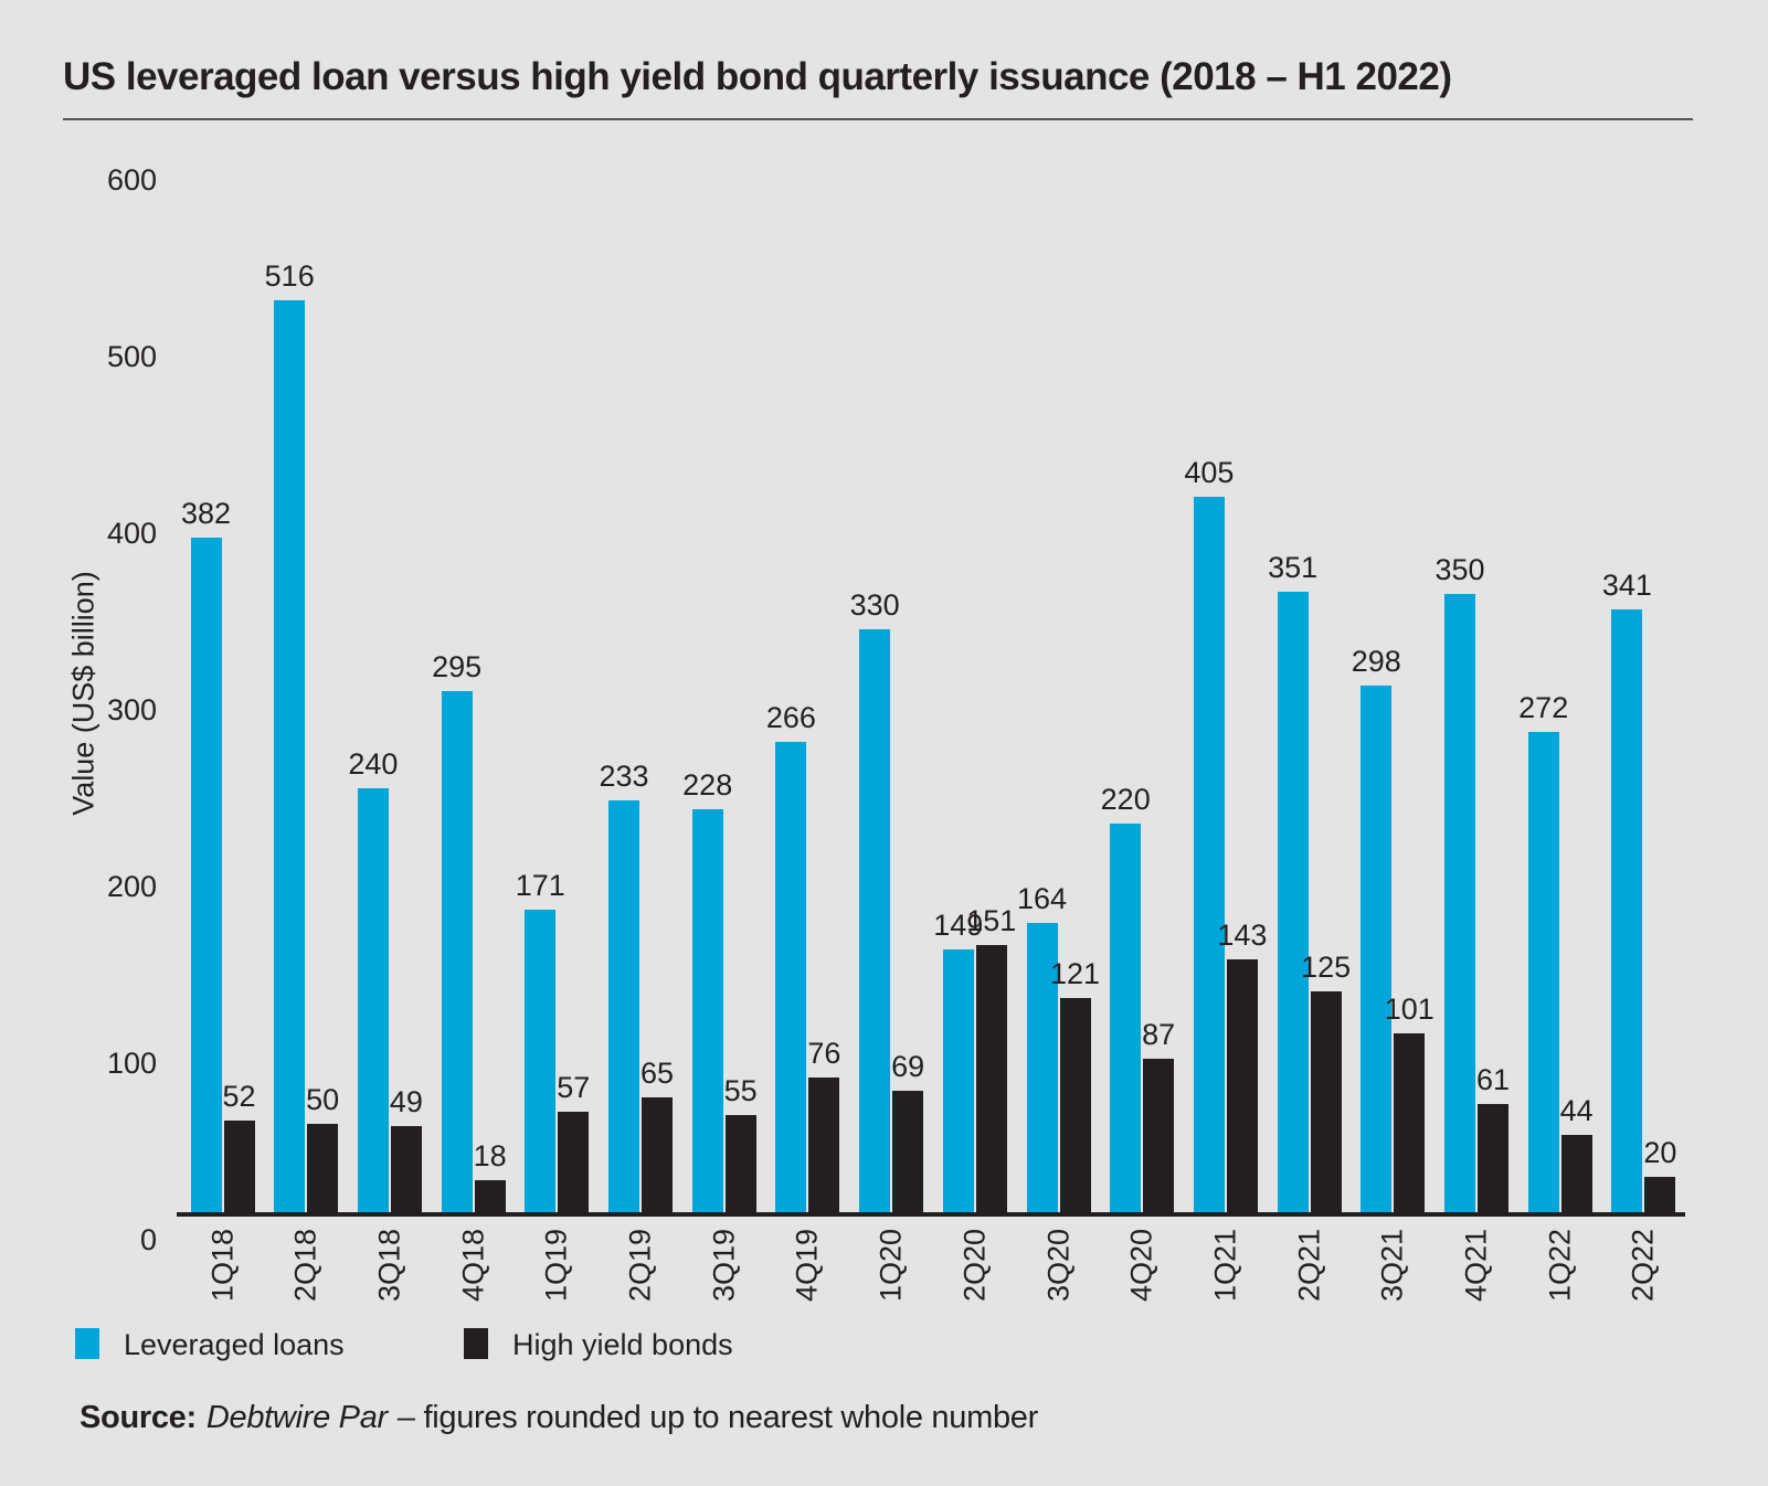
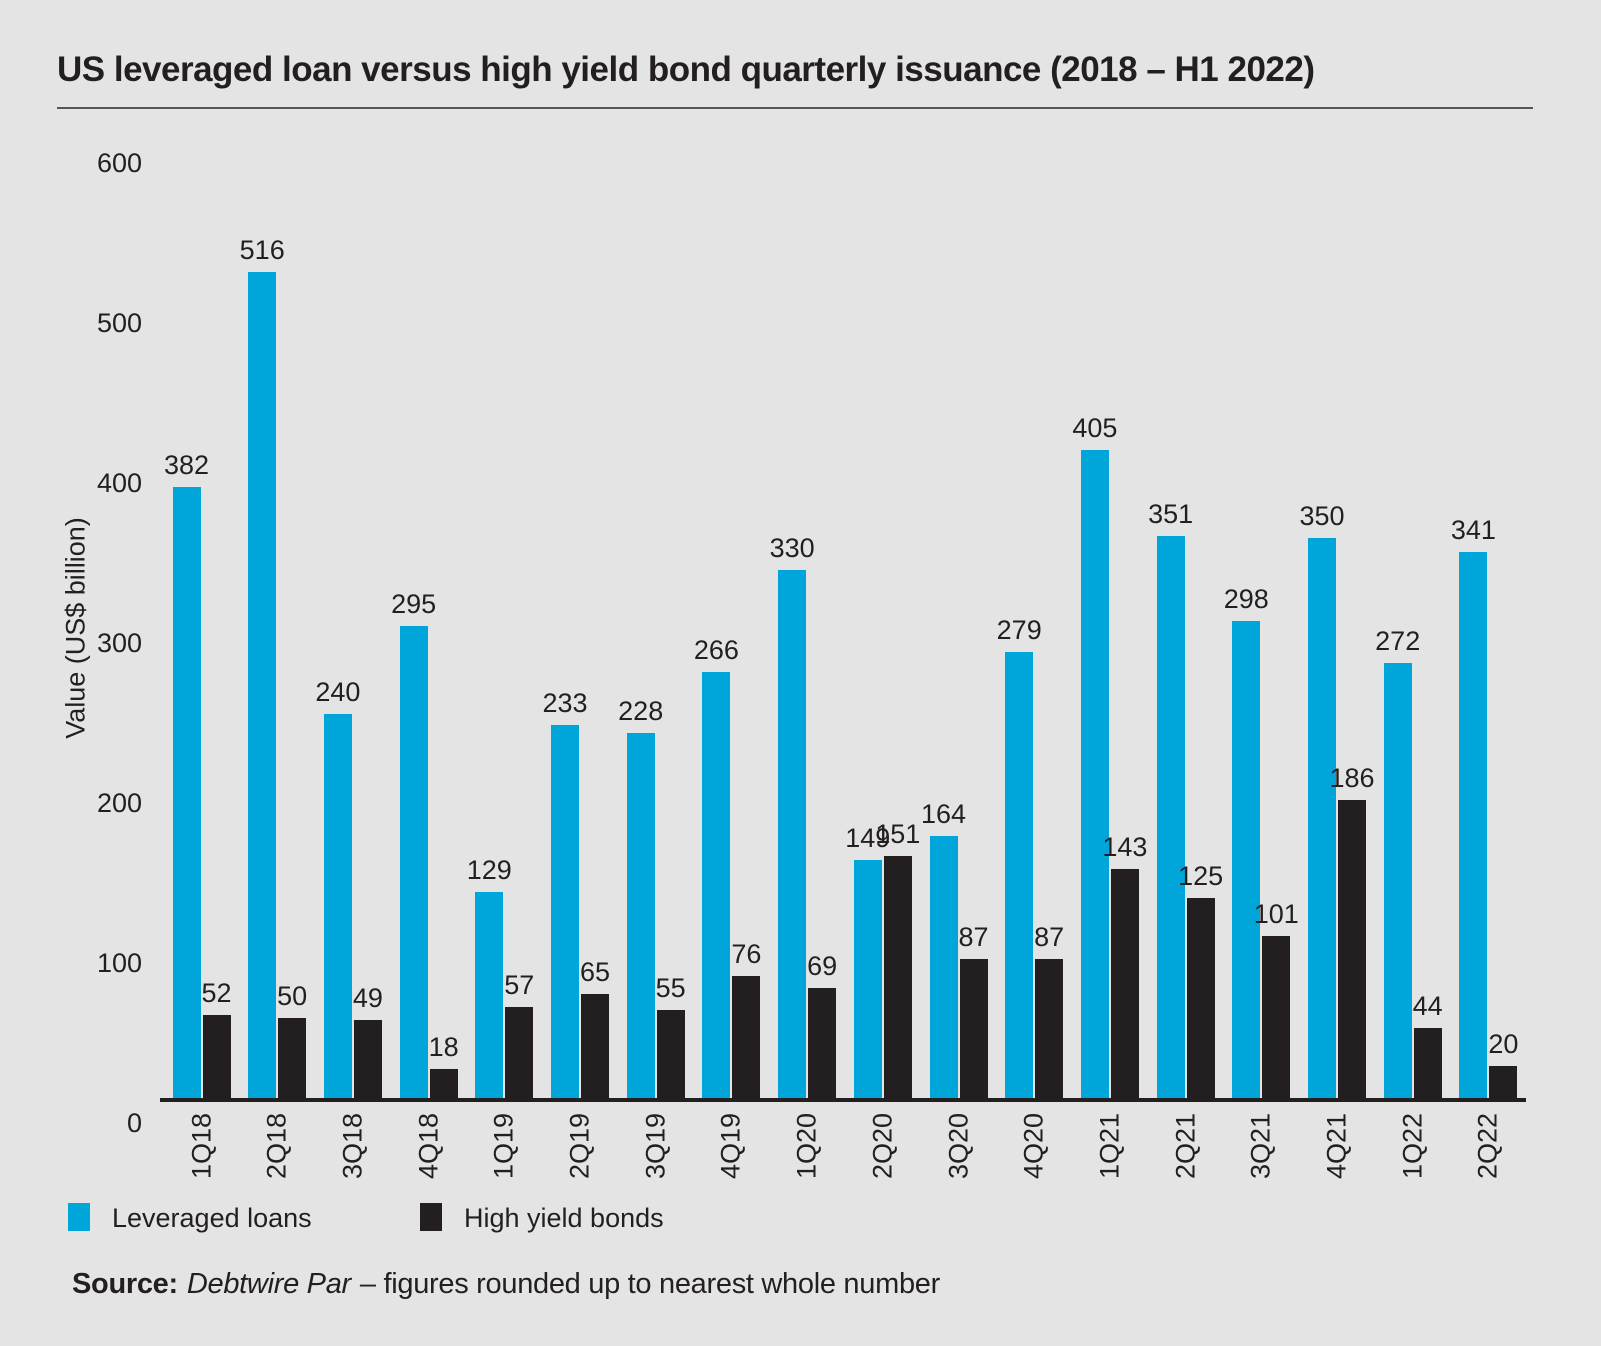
Leveraged loans/1Q19: 171 -> 129
High yield bonds/3Q20: 121 -> 87
Leveraged loans/4Q20: 220 -> 279
High yield bonds/4Q21: 61 -> 186
